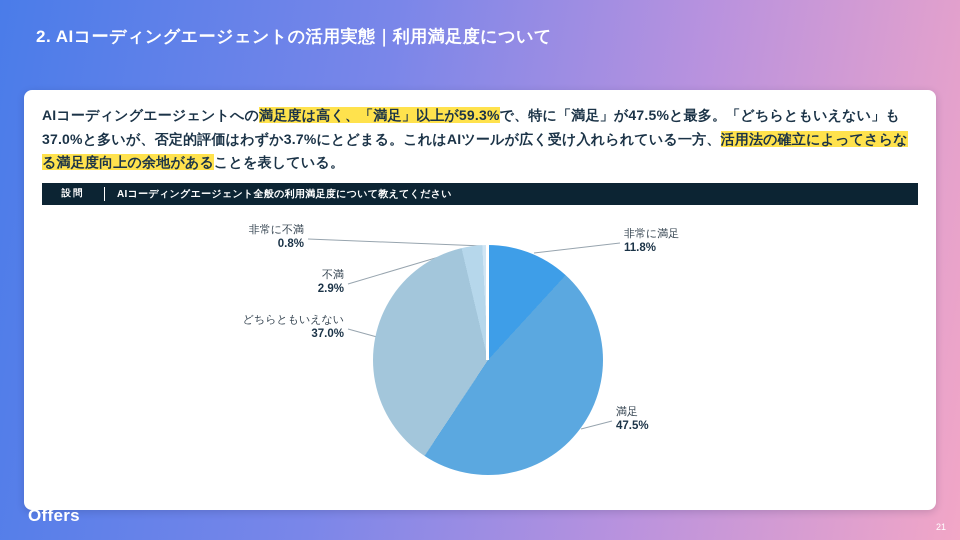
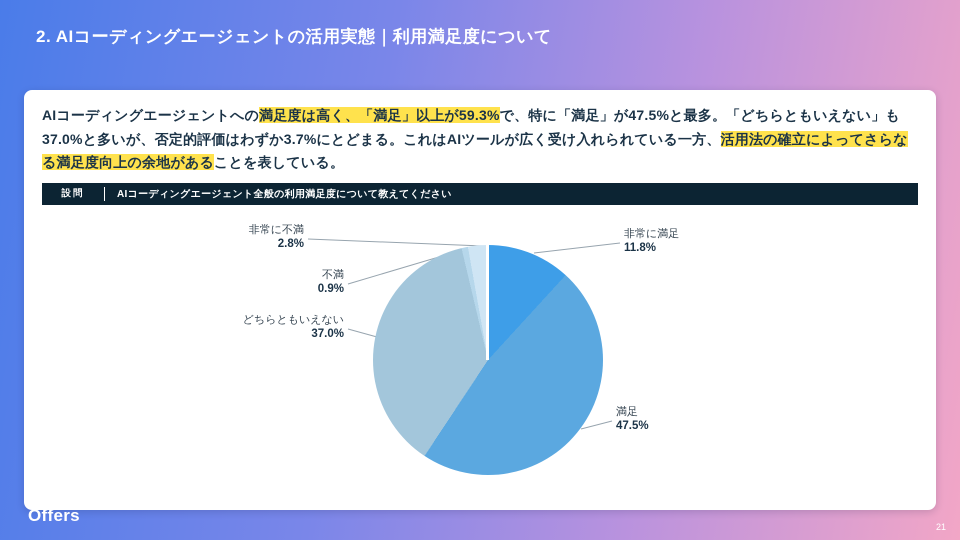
不満: 2.9% -> 0.9%
非常に不満: 0.8% -> 2.8%
